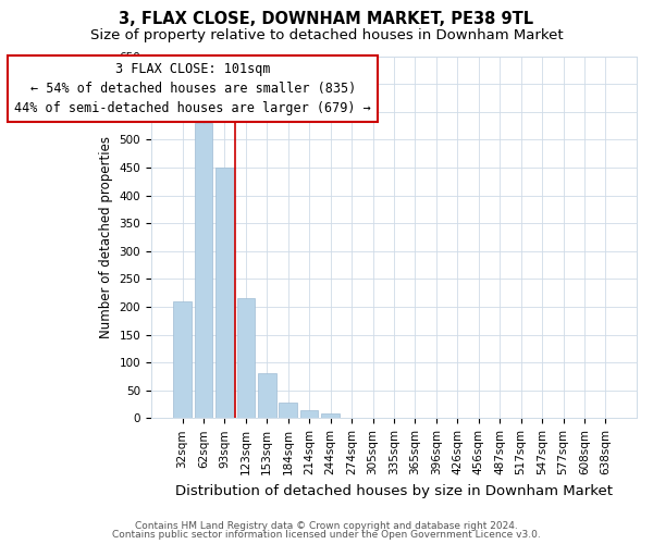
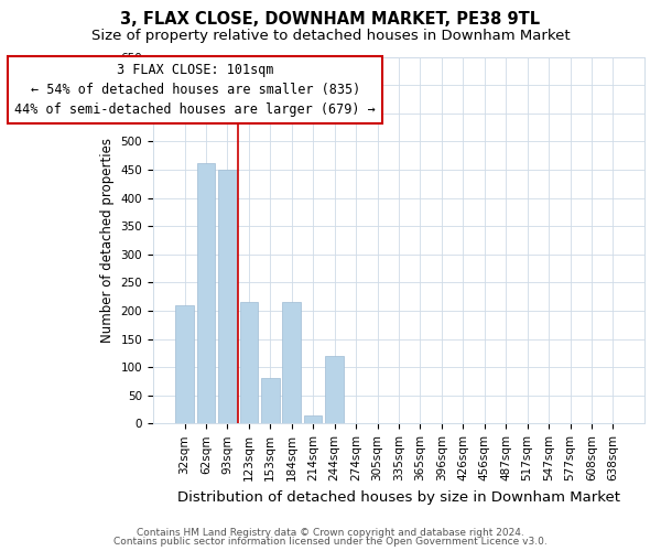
62sqm: 530 -> 462
184sqm: 28 -> 216
244sqm: 8 -> 120
